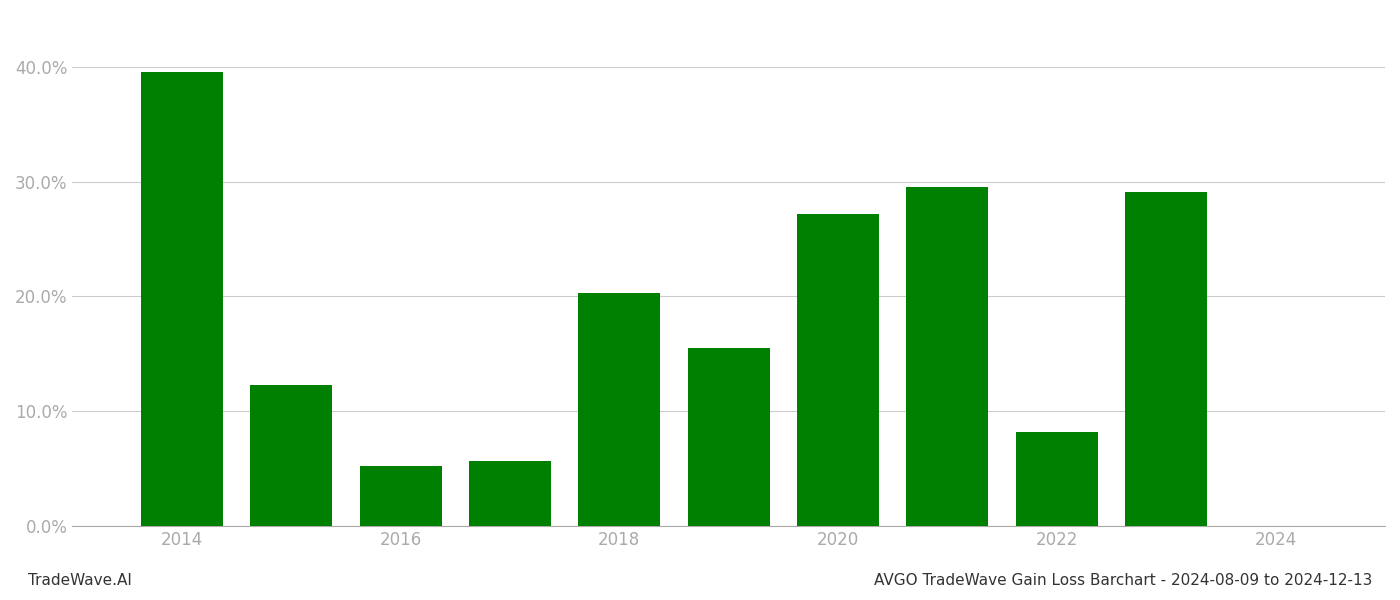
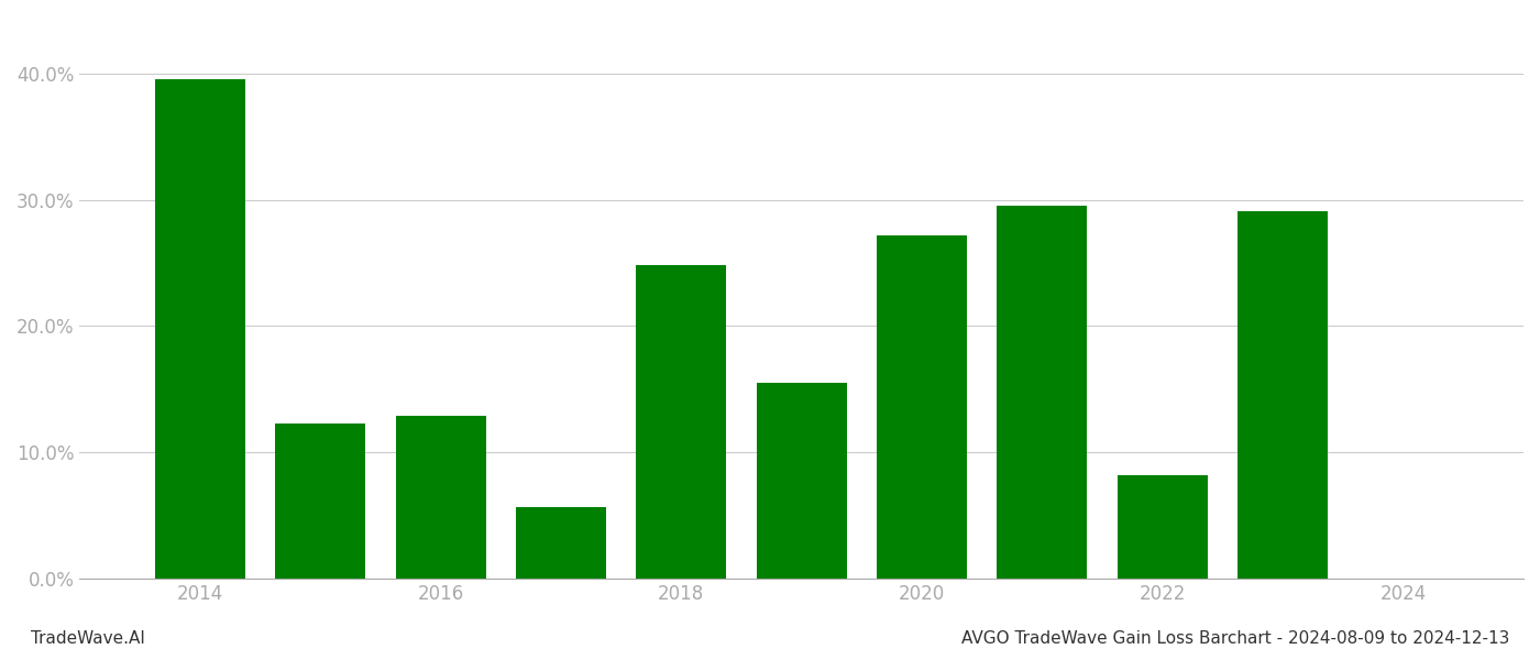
2016: 5.2% -> 12.9%
2018: 20.3% -> 24.8%
